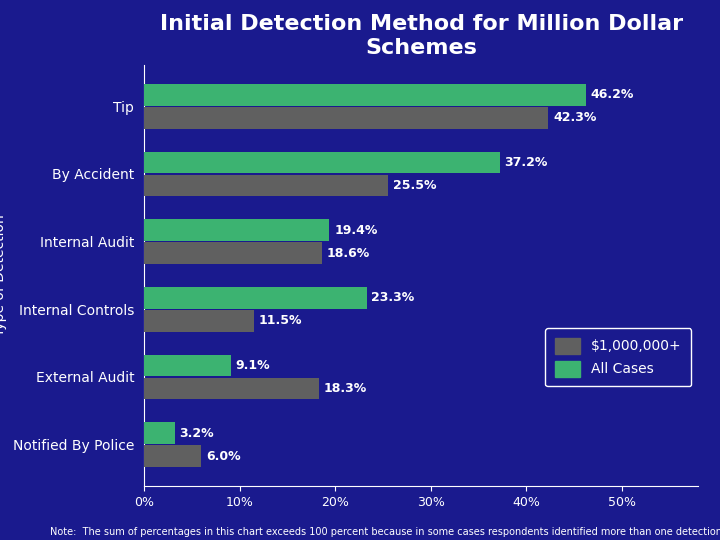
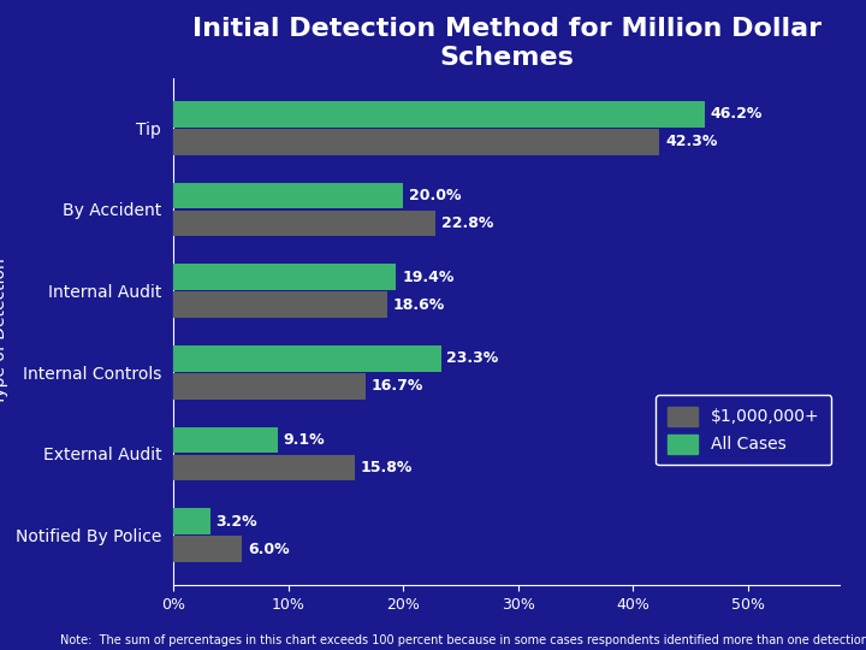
All Cases/By Accident: 37.2% -> 20.0%
$1,000,000+/By Accident: 25.5% -> 22.8%
$1,000,000+/Internal Controls: 11.5% -> 16.7%
$1,000,000+/External Audit: 18.3% -> 15.8%
